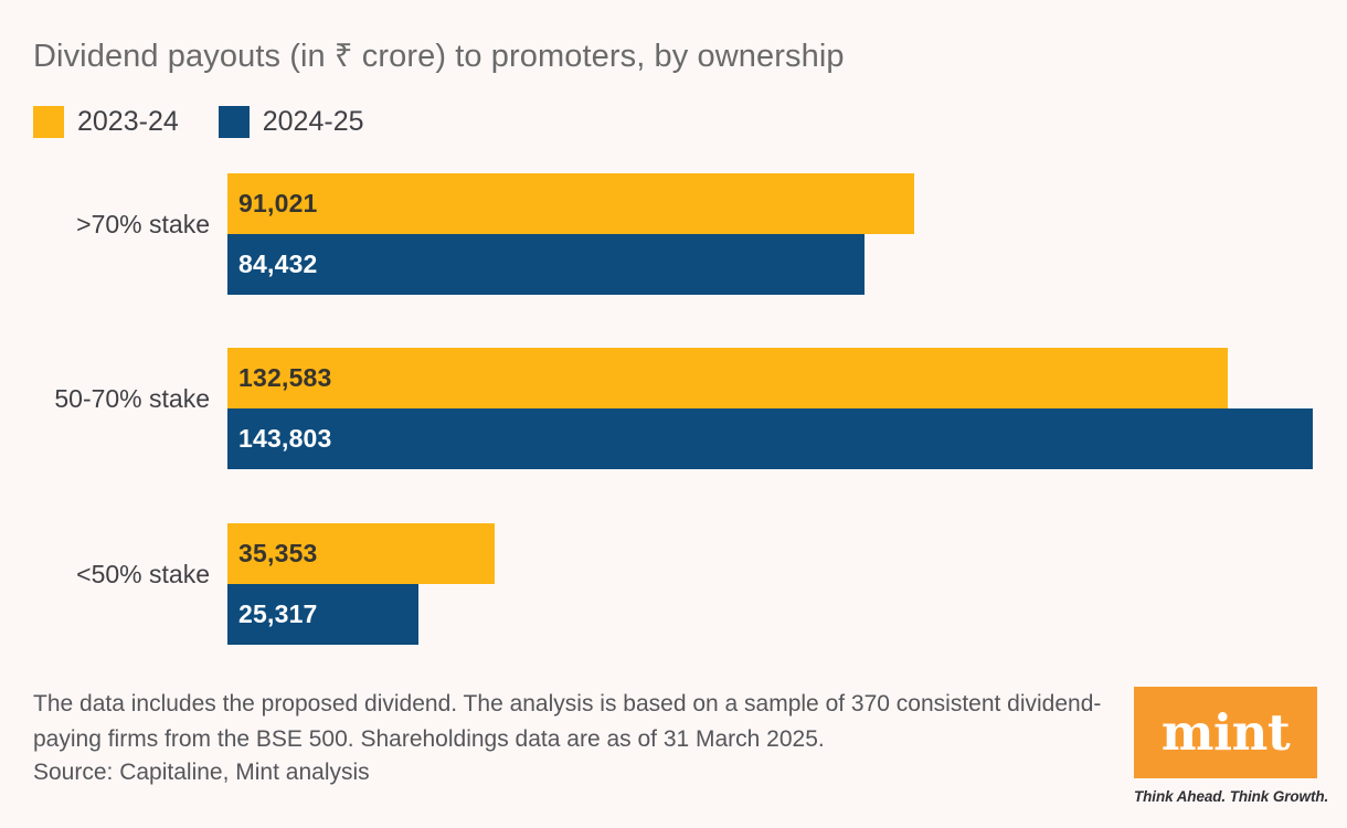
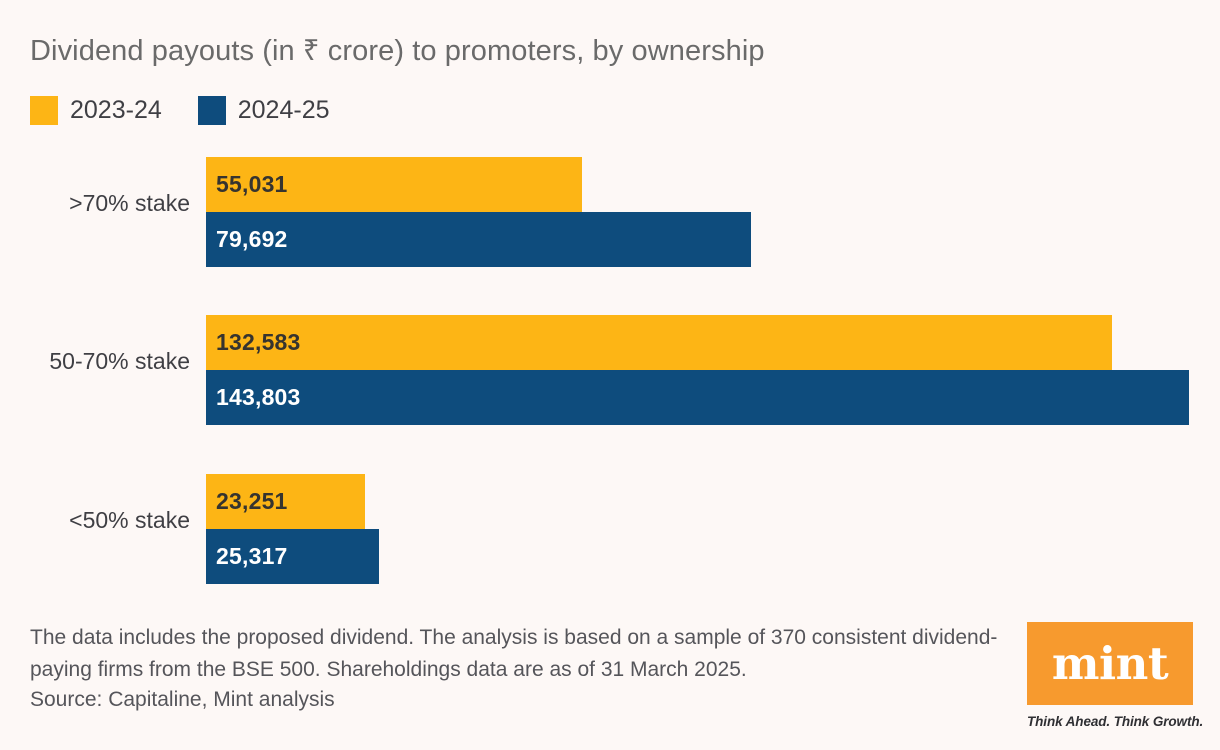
2023-24/>70% stake: 91,021 -> 55,031
2024-25/>70% stake: 84,432 -> 79,692
2023-24/<50% stake: 35,353 -> 23,251
